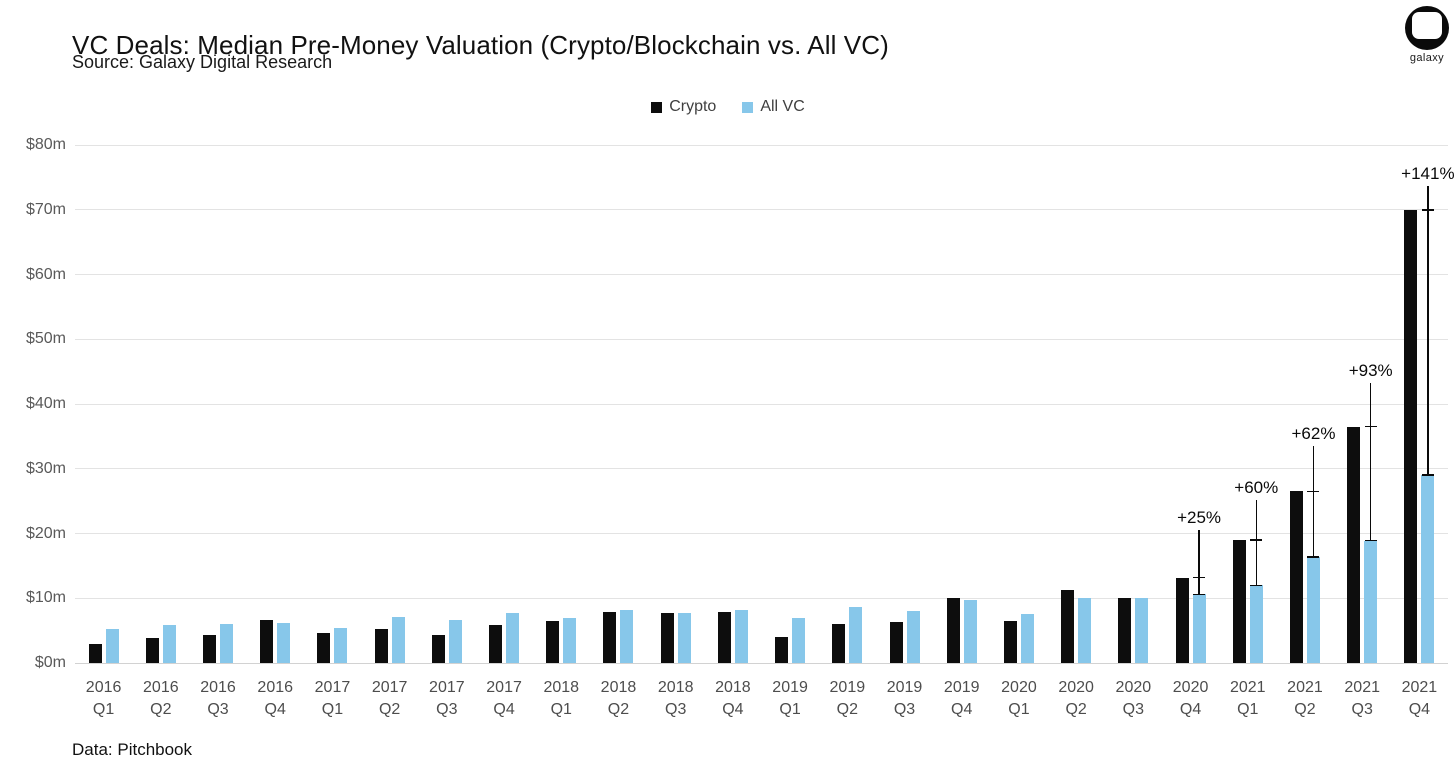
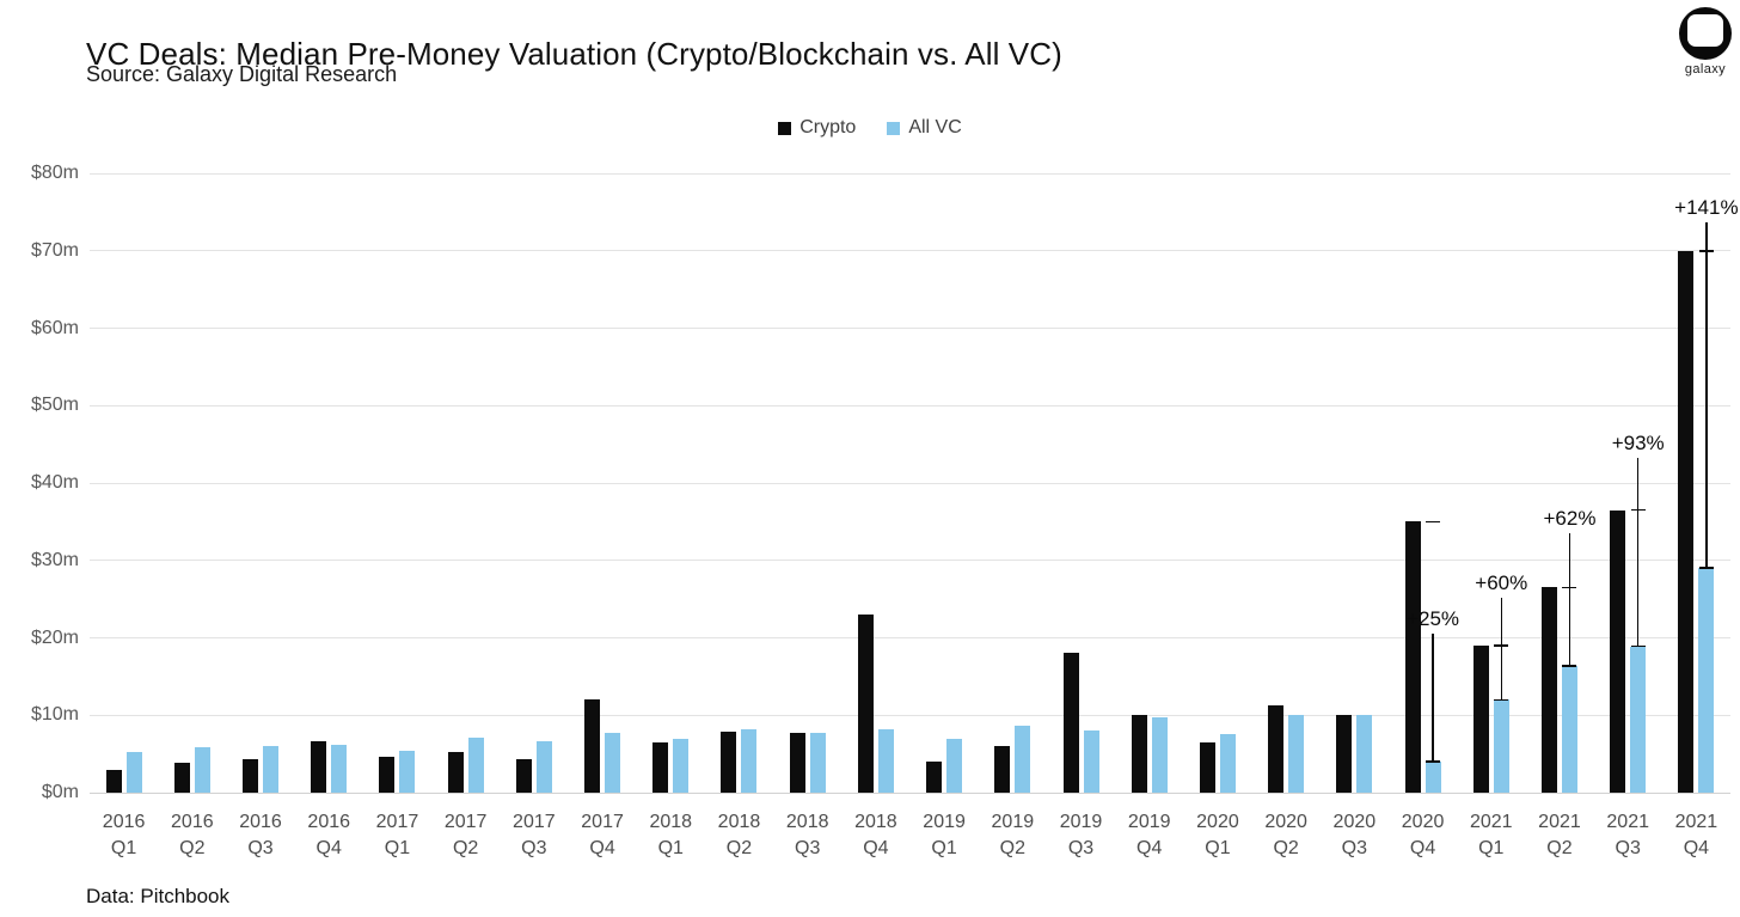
Crypto/2017 Q4: $6m -> $12m
Crypto/2018 Q4: $8m -> $23m
Crypto/2019 Q3: $6m -> $18m
Crypto/2020 Q4: $13m -> $35m
All VC/2020 Q4: $11m -> $4m
